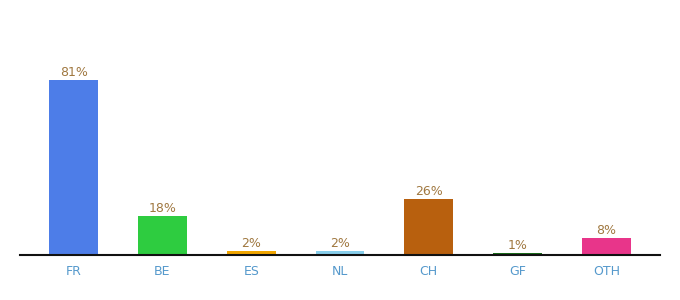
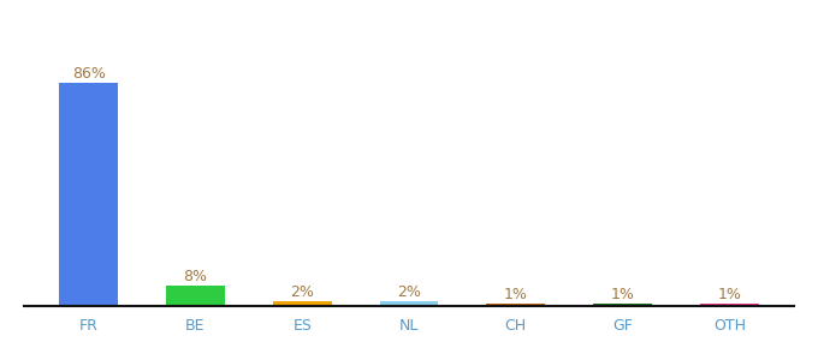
FR: 81% -> 86%
BE: 18% -> 8%
CH: 26% -> 1%
OTH: 8% -> 1%
